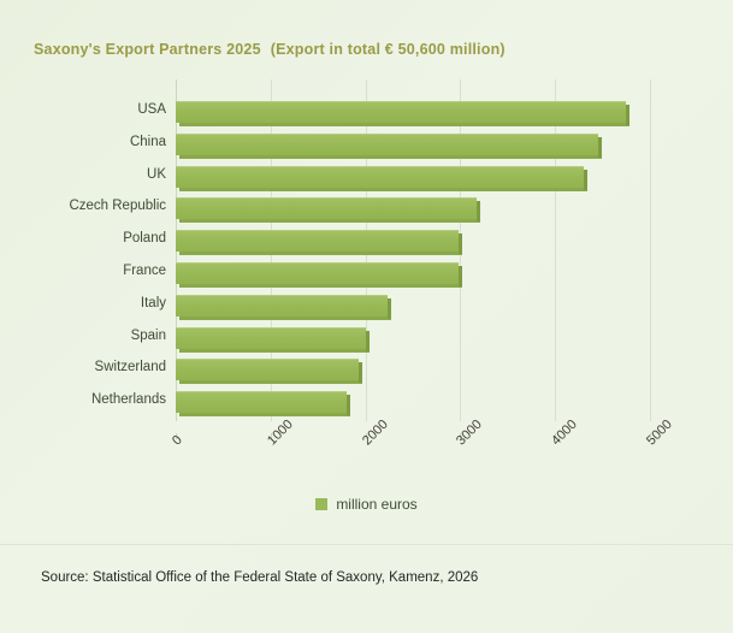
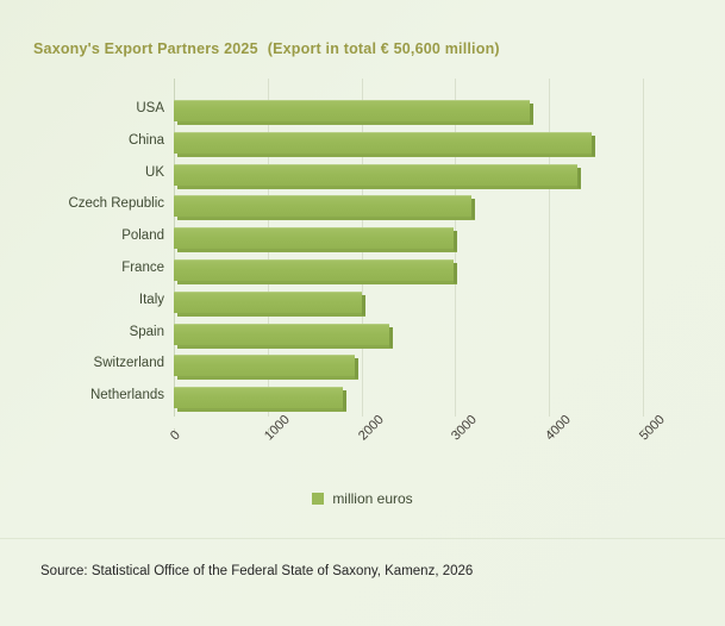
USA: 4800 -> 3800
Italy: 2200 -> 2000
Spain: 2000 -> 2300
